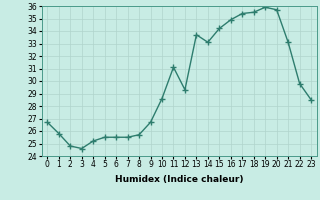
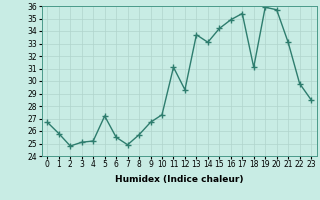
3: 24.6 -> 25.1
5: 25.5 -> 27.2
7: 25.5 -> 24.9
10: 28.6 -> 27.3
18: 35.5 -> 31.1
